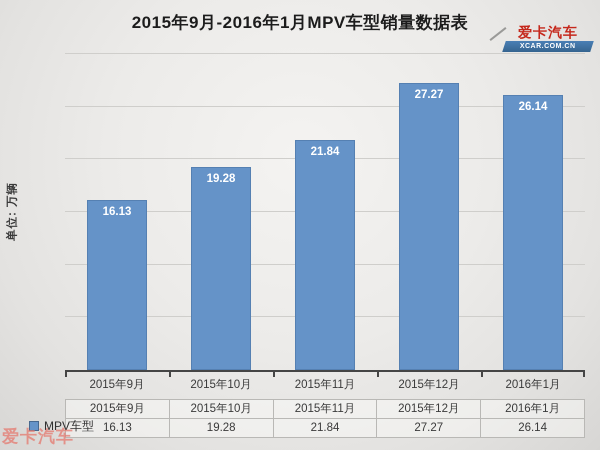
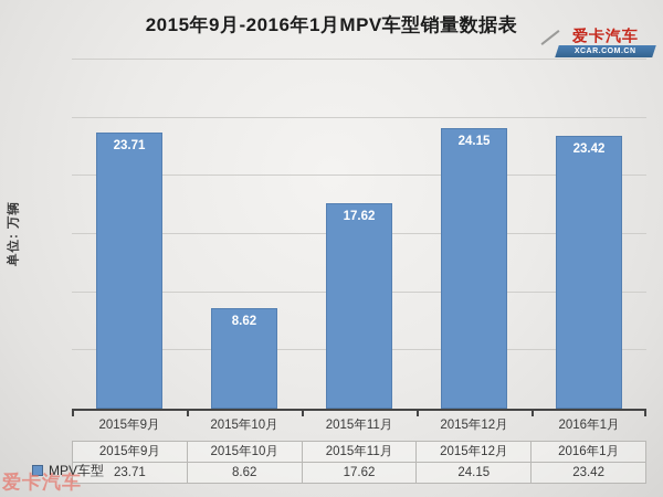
2015年9月: 16.13 -> 23.71
2015年10月: 19.28 -> 8.62
2015年11月: 21.84 -> 17.62
2015年12月: 27.27 -> 24.15
2016年1月: 26.14 -> 23.42
